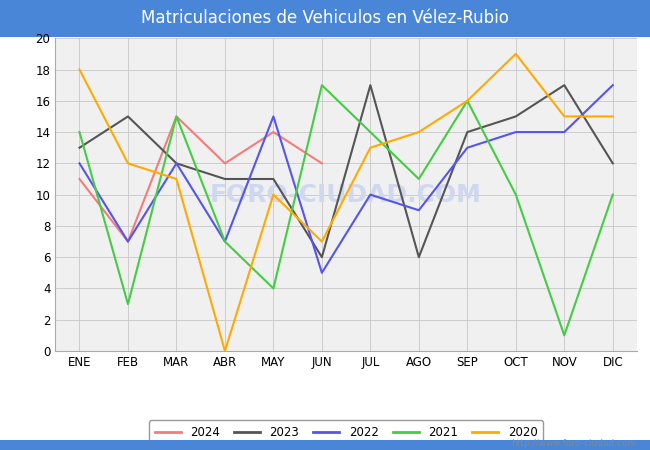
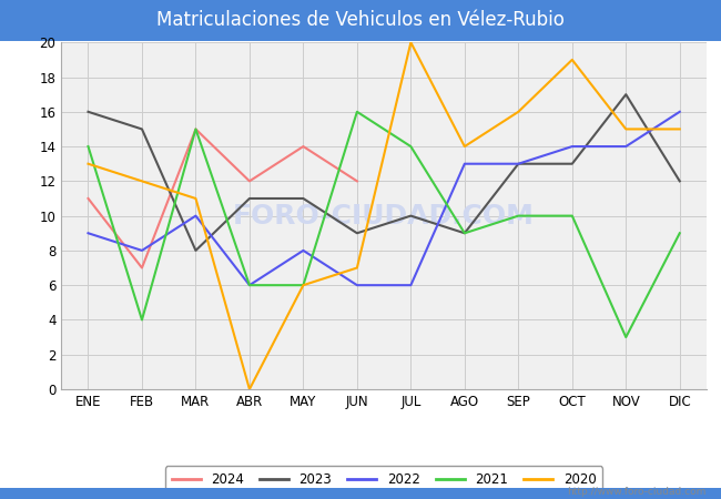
2023/ENE: 13 -> 16
2022/ENE: 12 -> 9
2020/ENE: 18 -> 13
2022/FEB: 7 -> 8
2021/FEB: 3 -> 4
2023/MAR: 12 -> 8
2022/MAR: 12 -> 10
2022/ABR: 7 -> 6
2021/ABR: 7 -> 6
2022/MAY: 15 -> 8
2021/MAY: 4 -> 6
2020/MAY: 10 -> 6
2023/JUN: 6 -> 9
2022/JUN: 5 -> 6
2021/JUN: 17 -> 16
2023/JUL: 17 -> 10
2022/JUL: 10 -> 6
2020/JUL: 13 -> 20
2023/AGO: 6 -> 9
2022/AGO: 9 -> 13
2021/AGO: 11 -> 9
2023/SEP: 14 -> 13
2021/SEP: 16 -> 10
2023/OCT: 15 -> 13
2021/NOV: 1 -> 3
2022/DIC: 17 -> 16
2021/DIC: 10 -> 9
